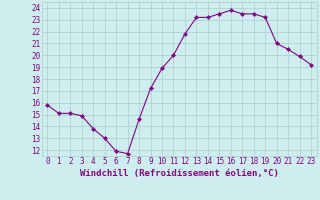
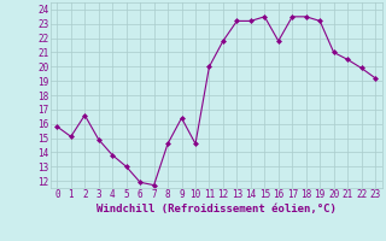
2: 15.1 -> 16.6
9: 17.2 -> 16.4
10: 18.9 -> 14.6
16: 23.8 -> 21.8
